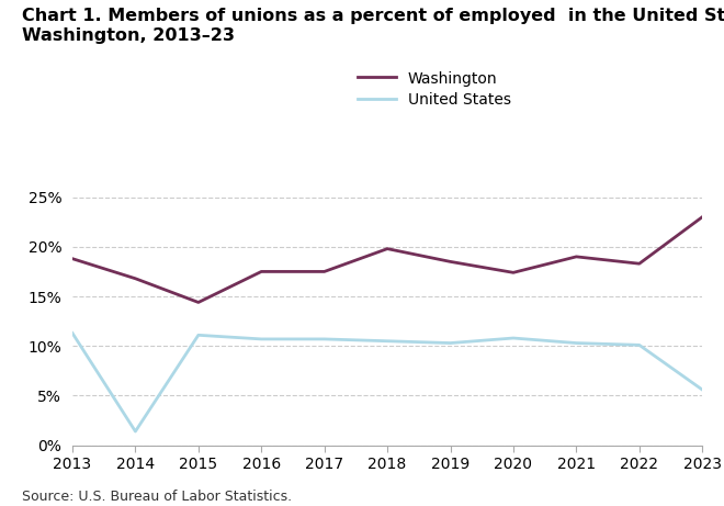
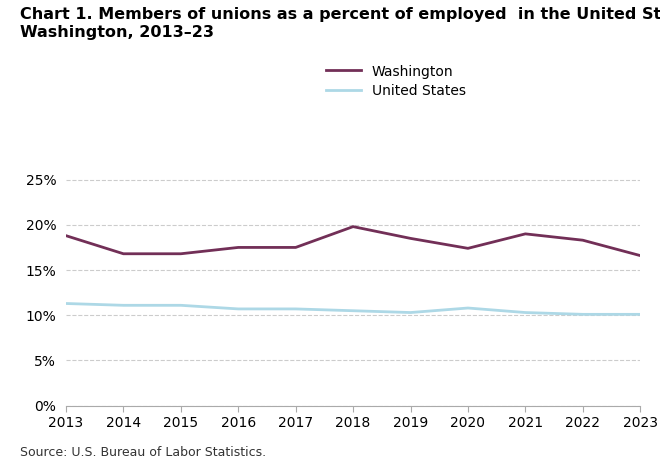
United States/2014: 1.4% -> 11.1%
Washington/2015: 14.4% -> 16.8%
Washington/2023: 23.0% -> 16.6%
United States/2023: 5.6% -> 10.1%
